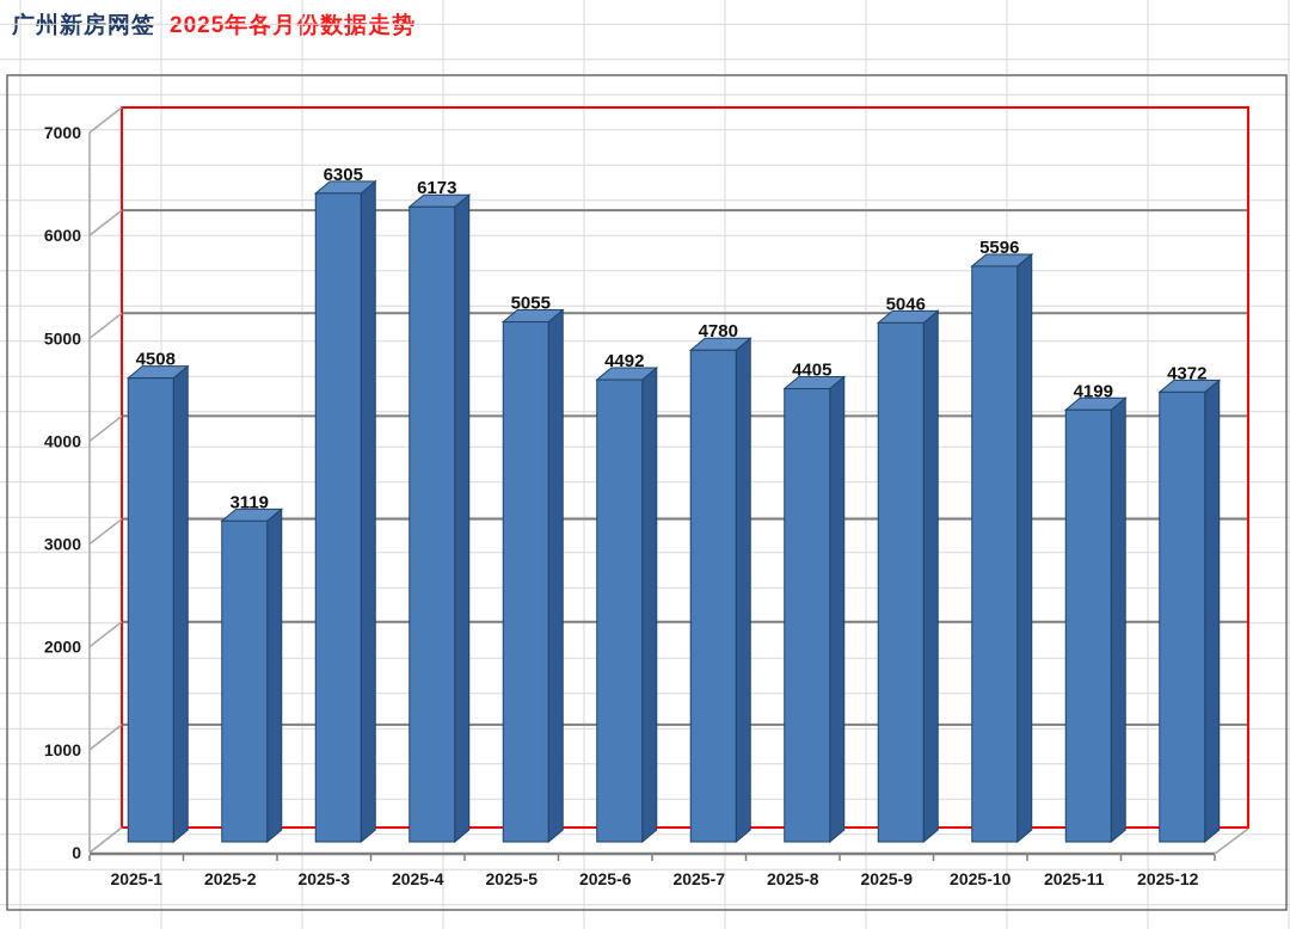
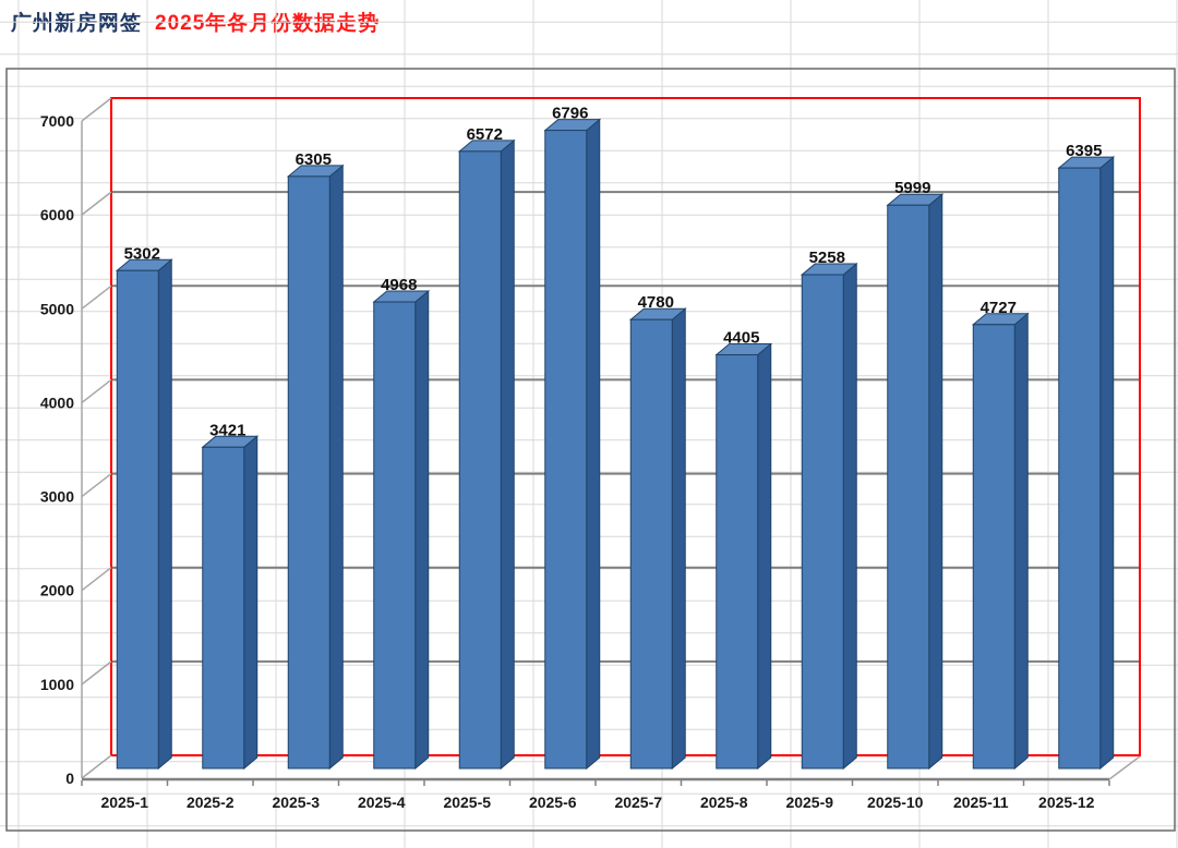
2025-1: 4508 -> 5302
2025-2: 3119 -> 3421
2025-4: 6173 -> 4968
2025-5: 5055 -> 6572
2025-6: 4492 -> 6796
2025-9: 5046 -> 5258
2025-10: 5596 -> 5999
2025-11: 4199 -> 4727
2025-12: 4372 -> 6395
